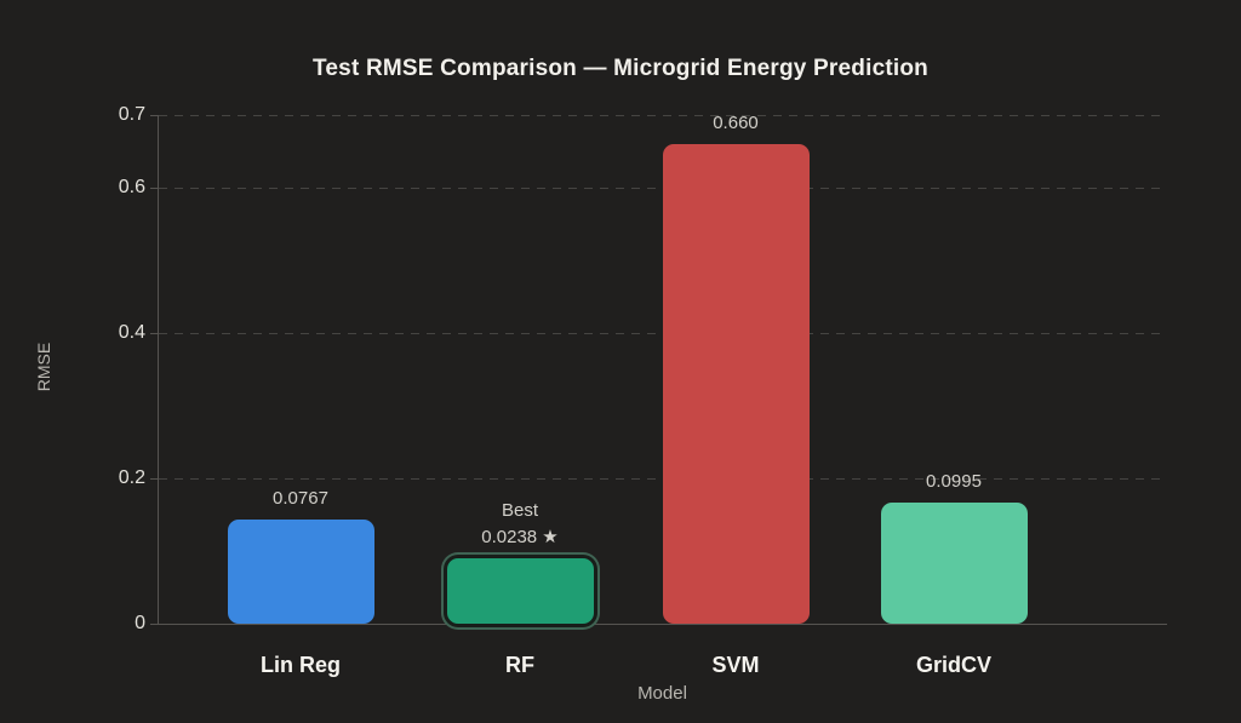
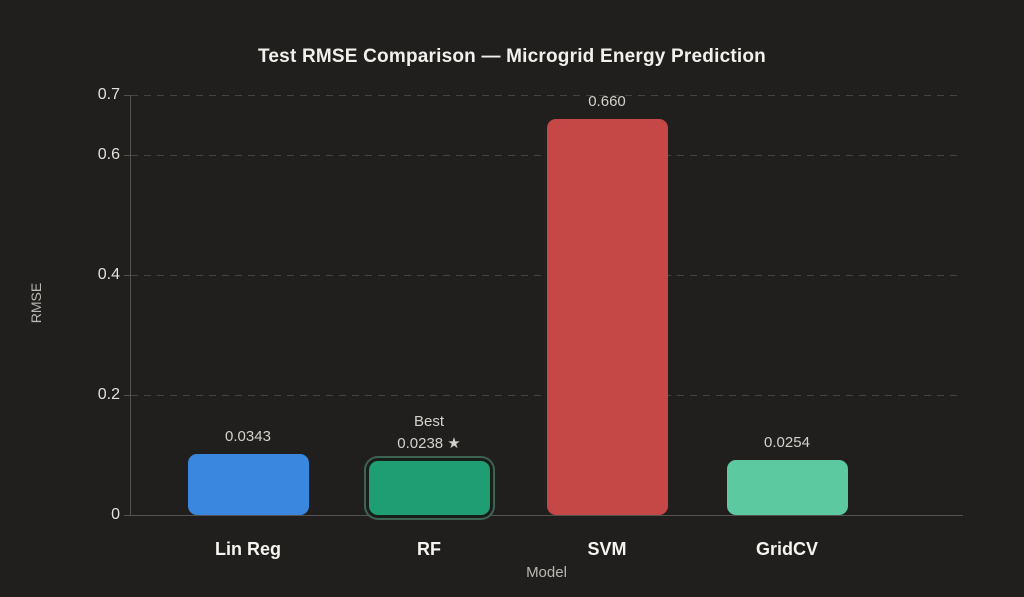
Lin Reg: 0.0767 -> 0.0343
GridCV: 0.0995 -> 0.0254
